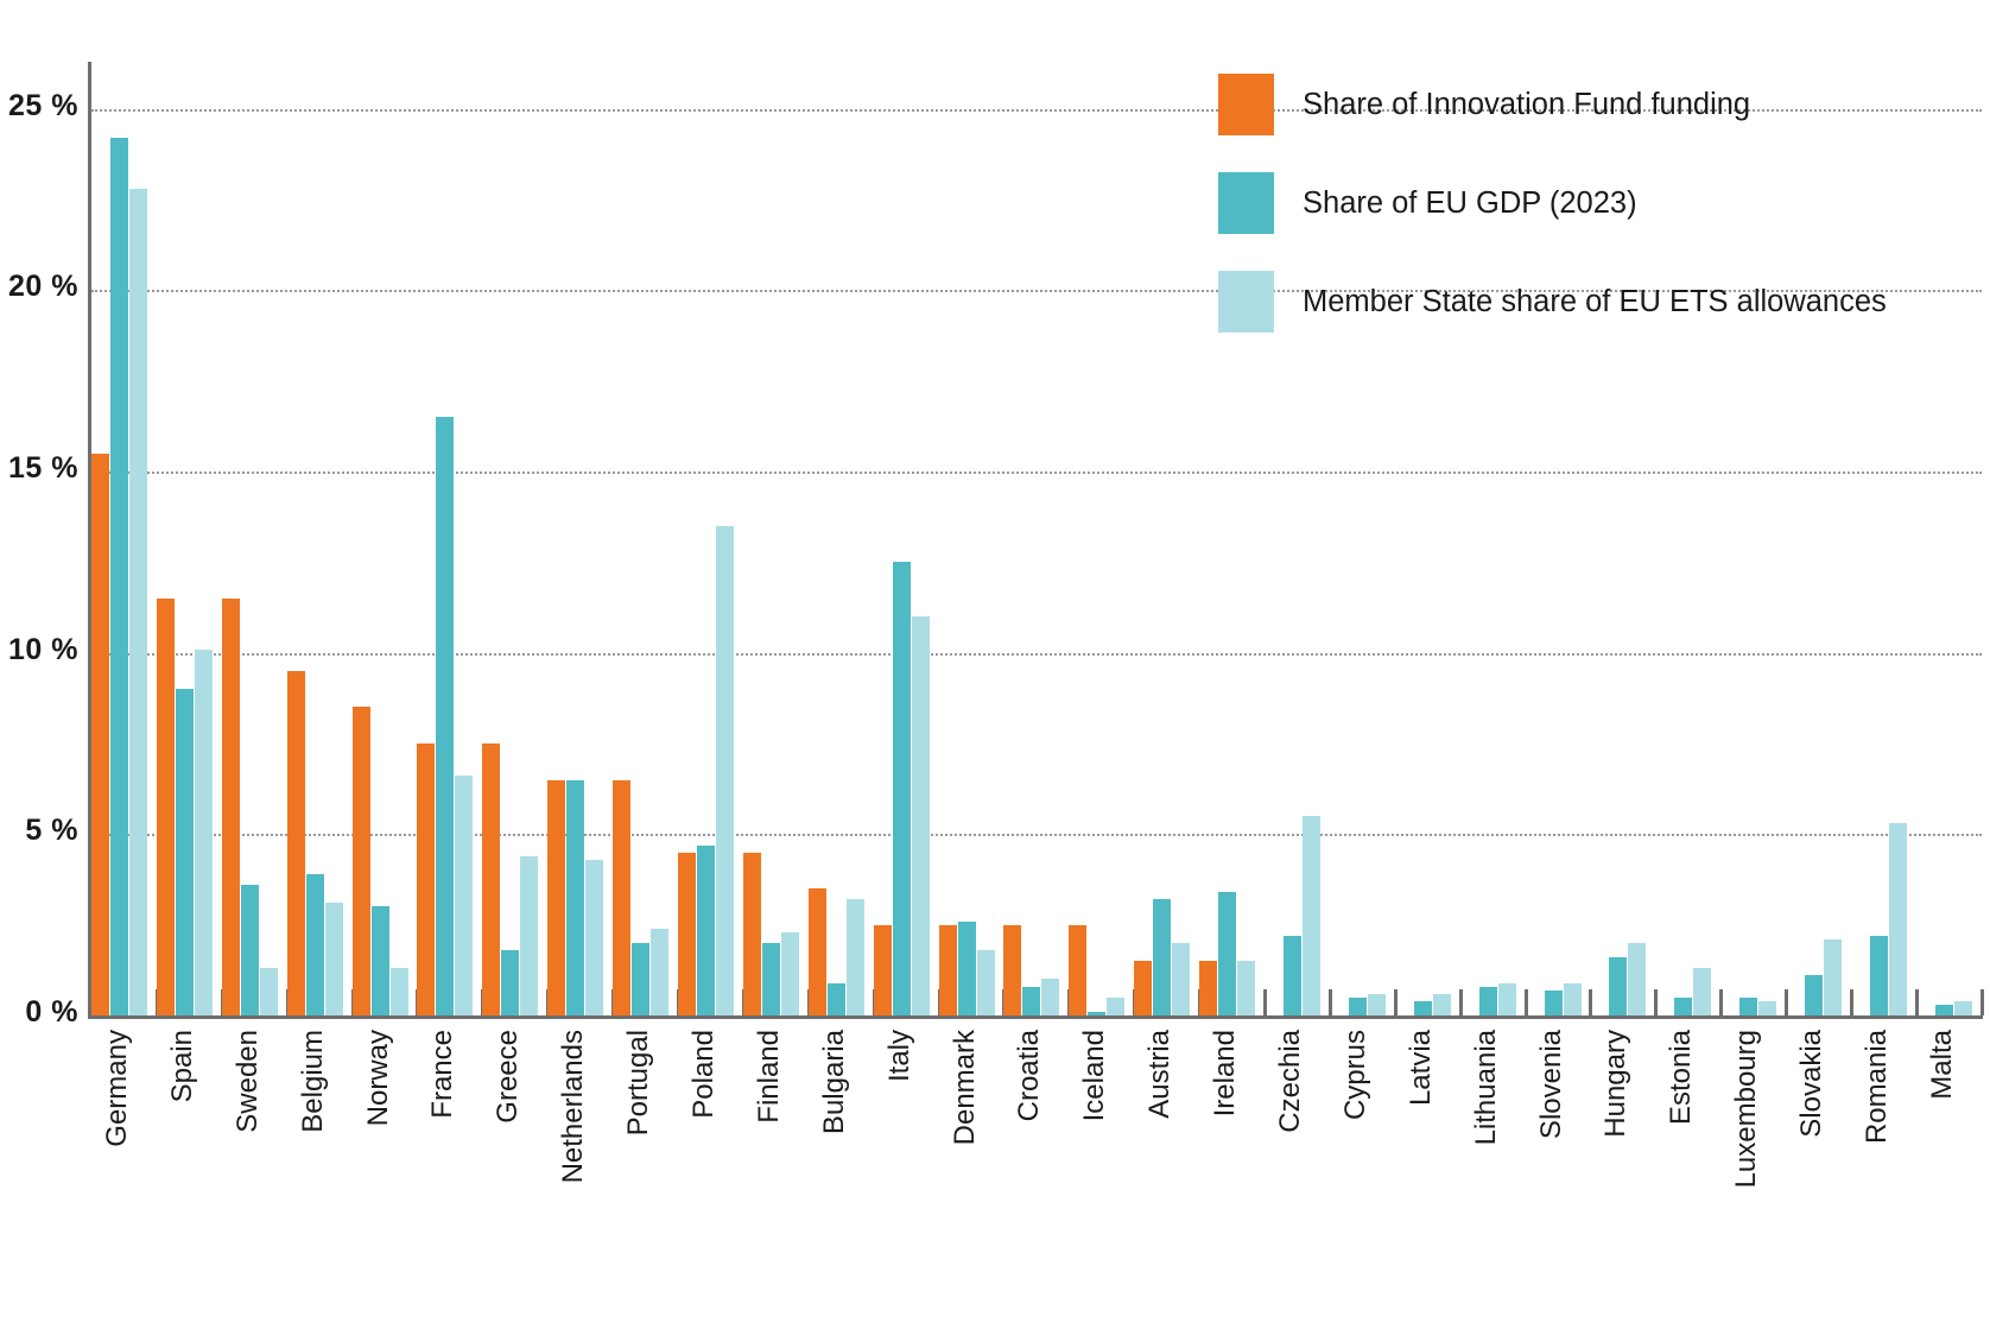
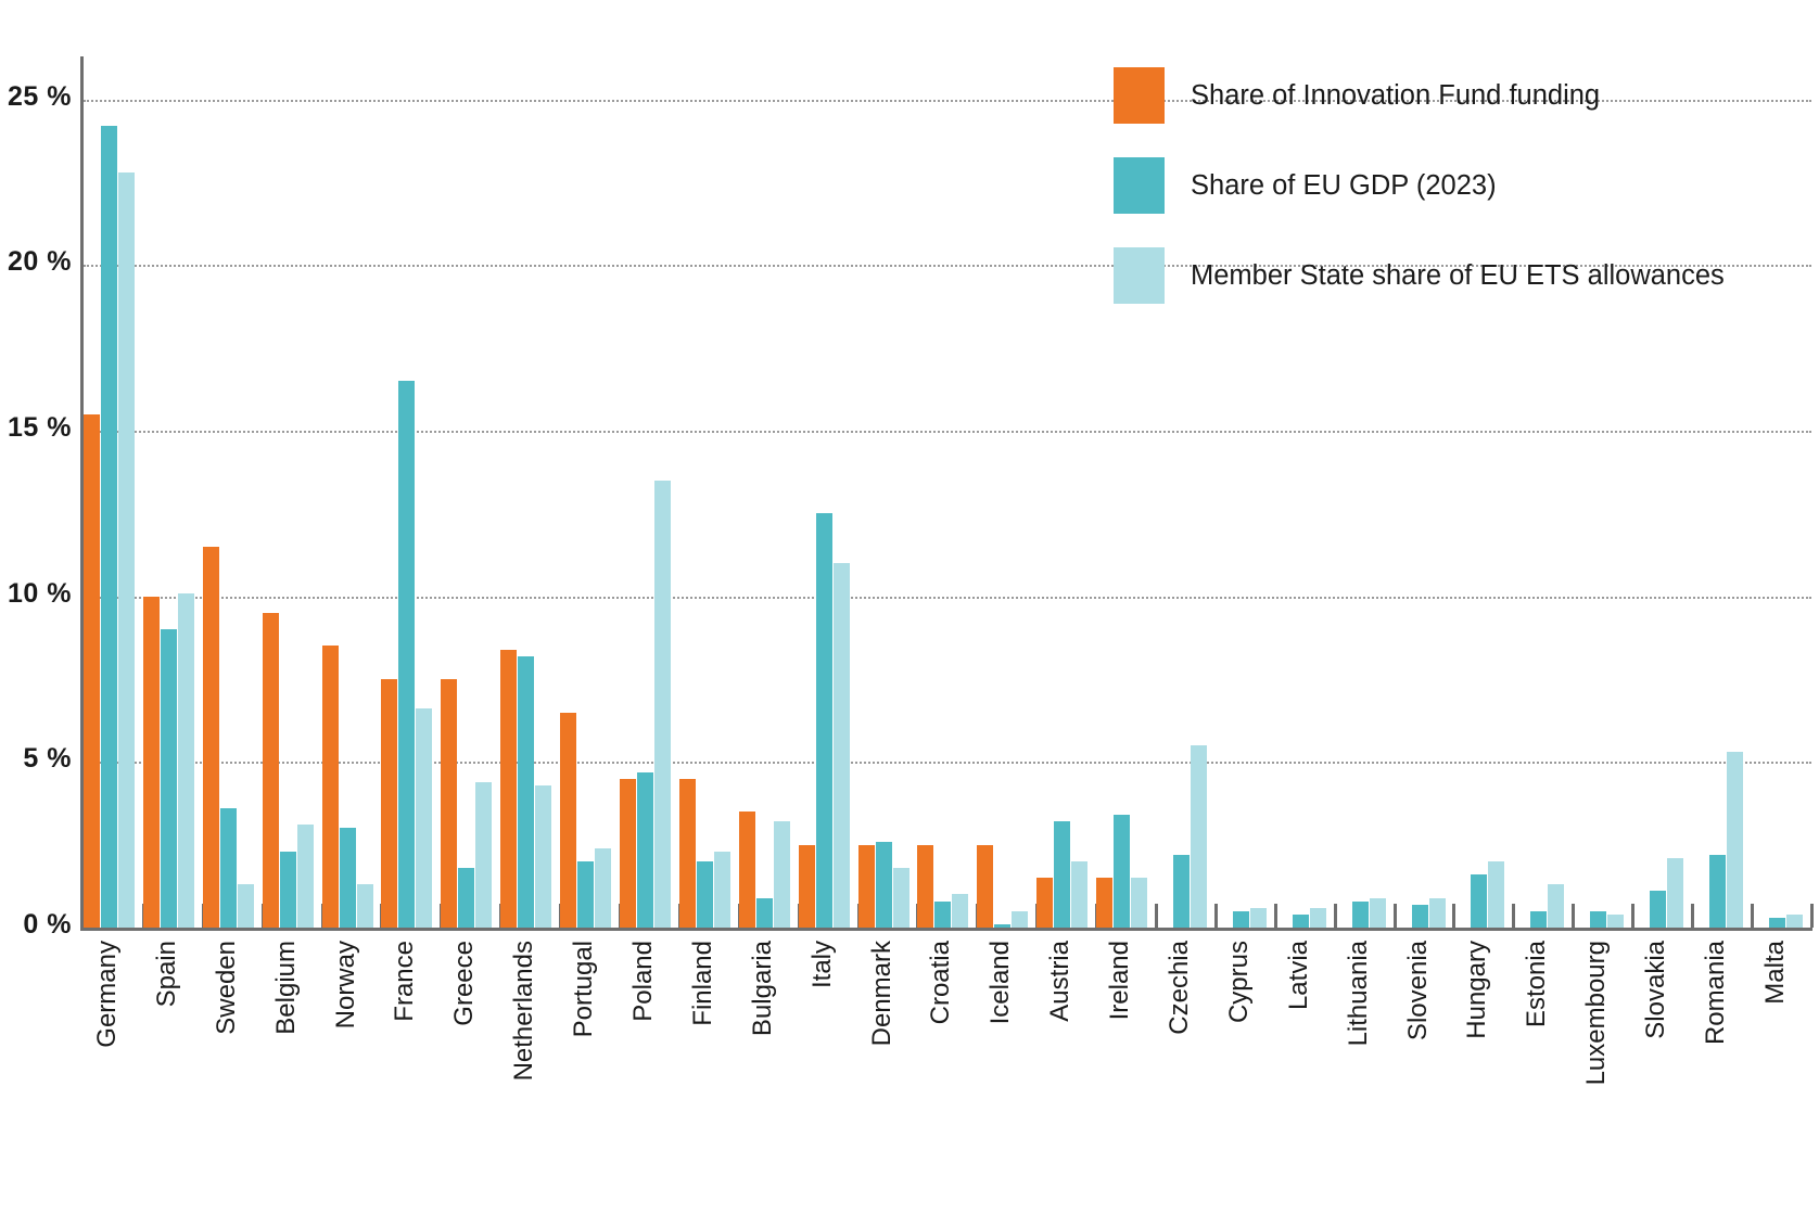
Share of Innovation Fund funding/Spain: 11.5% -> 10.0%
Share of EU GDP (2023)/Belgium: 3.9% -> 2.3%
Share of Innovation Fund funding/Netherlands: 6.5% -> 8.4%
Share of EU GDP (2023)/Netherlands: 6.5% -> 8.2%
